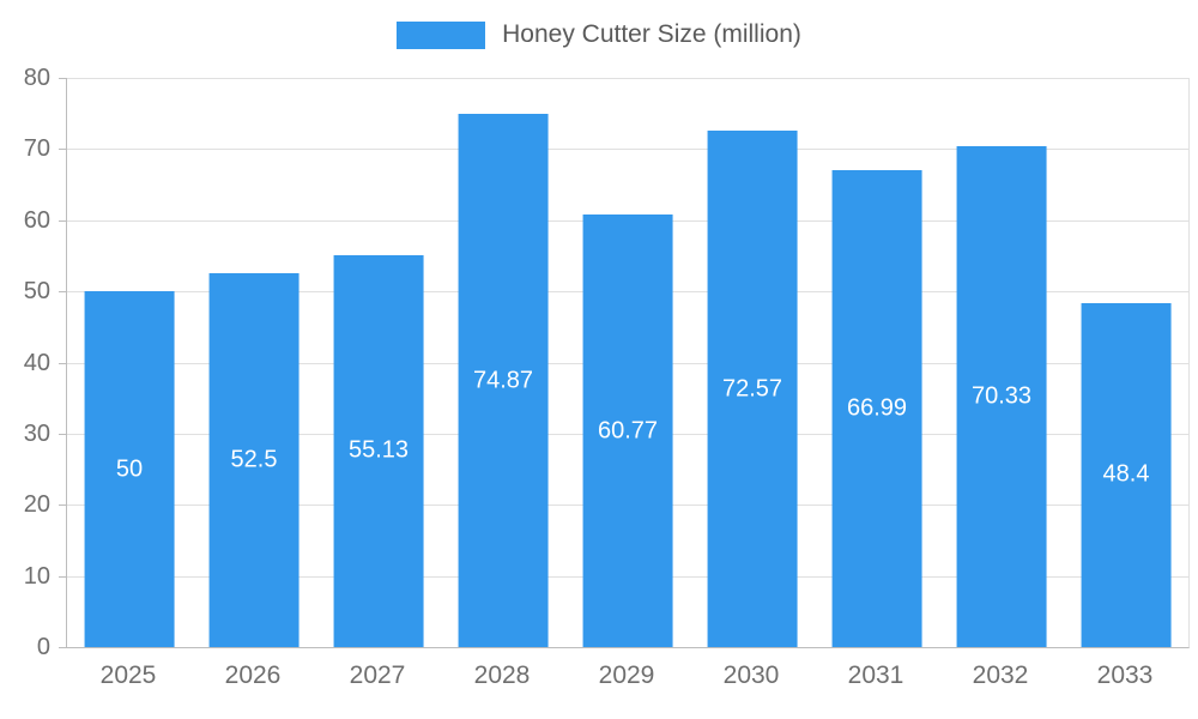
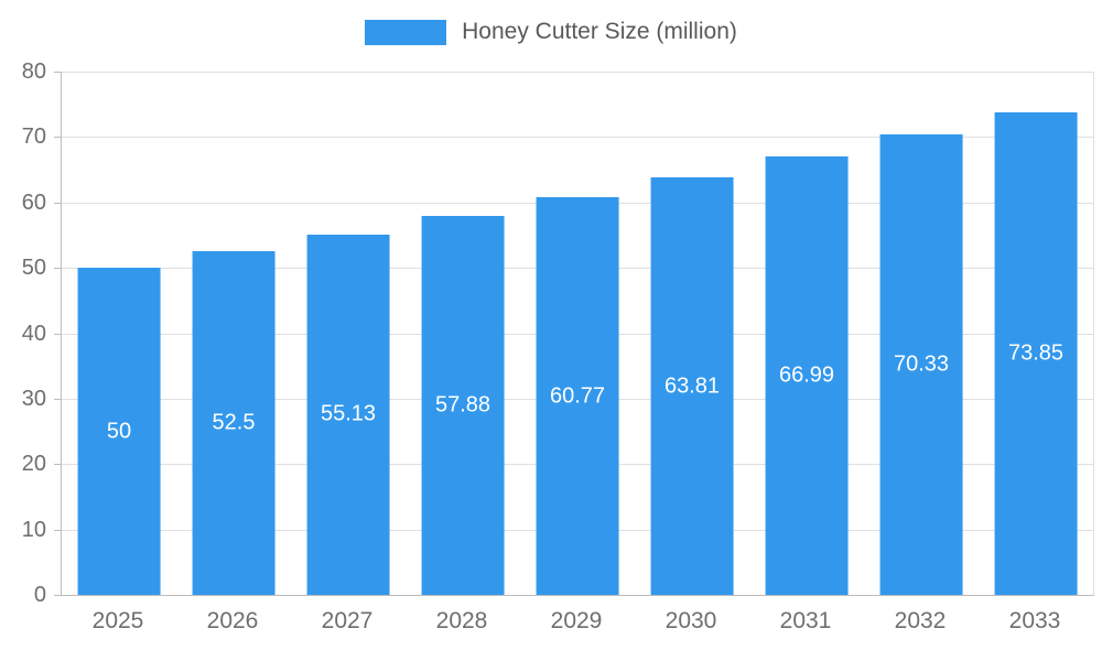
2028: 74.87 -> 57.88
2030: 72.57 -> 63.81
2033: 48.4 -> 73.85
